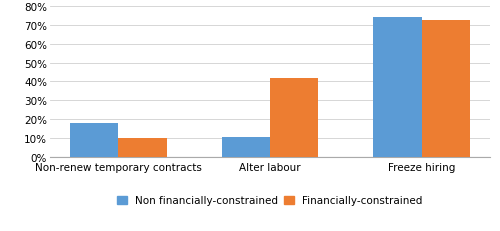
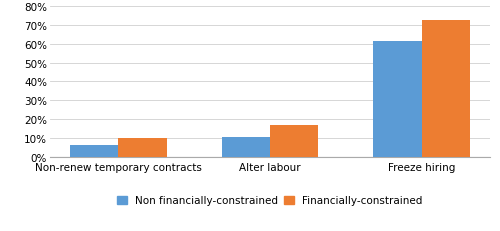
Non financially-constrained/Non-renew temporary contracts: 18% -> 6%
Financially-constrained/Alter labour: 42% -> 17%
Non financially-constrained/Freeze hiring: 74% -> 61%
